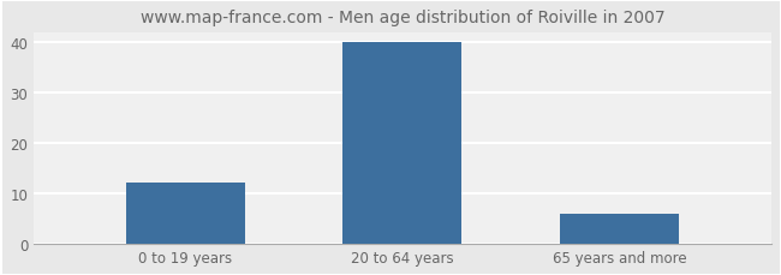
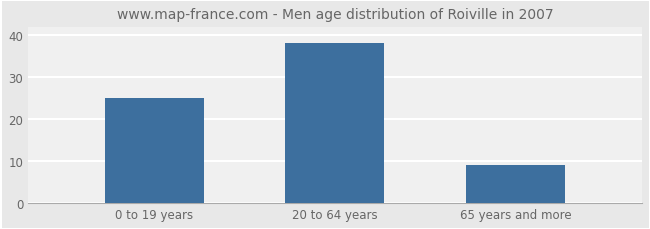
0 to 19 years: 12 -> 25
20 to 64 years: 40 -> 38
65 years and more: 6 -> 9
